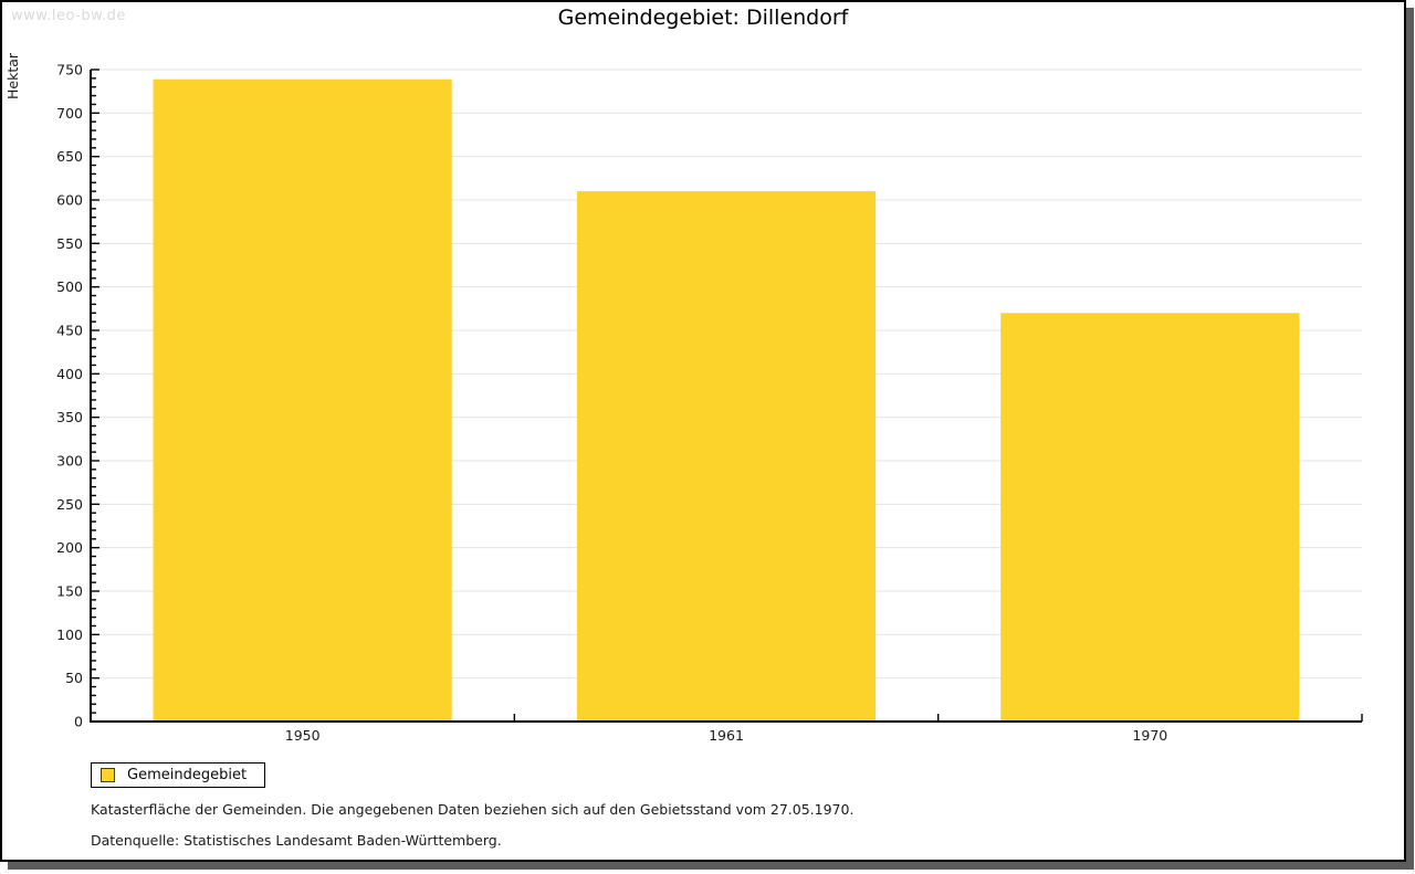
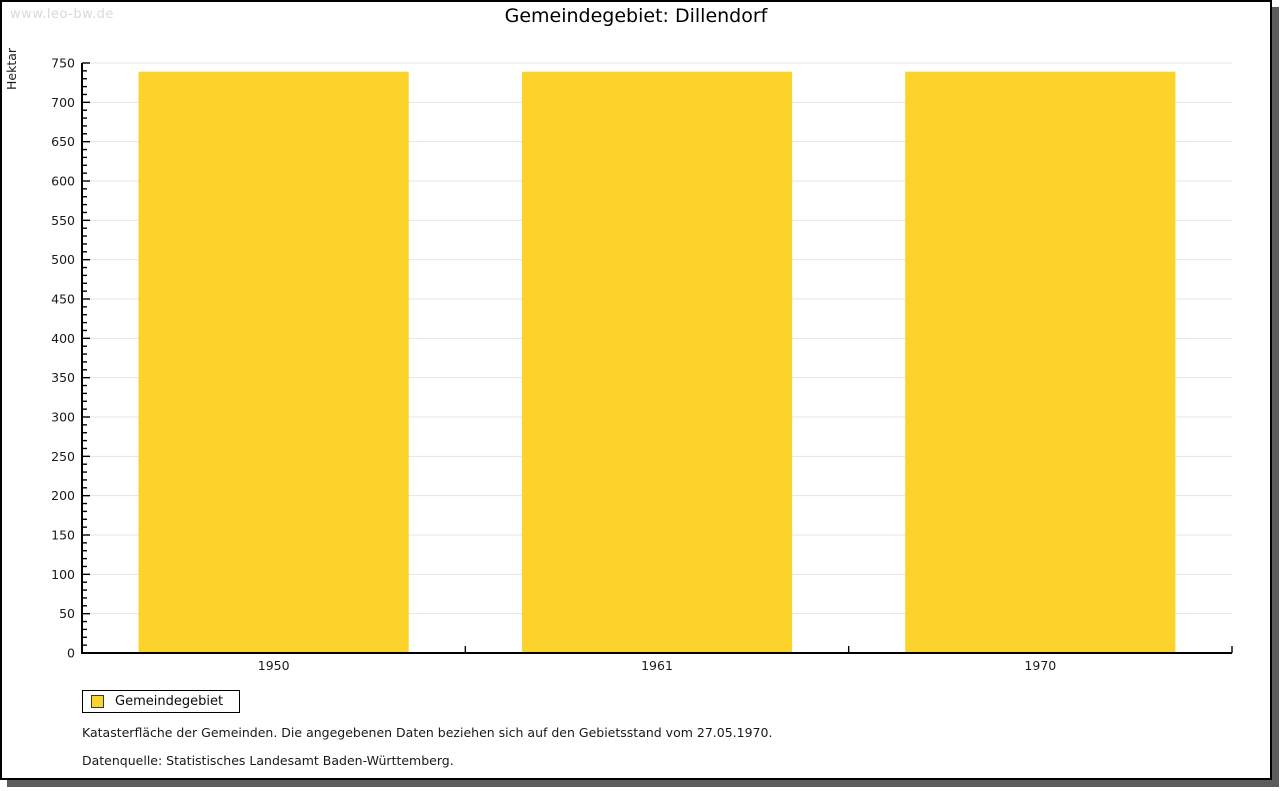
1961: 610 -> 740
1970: 470 -> 740
